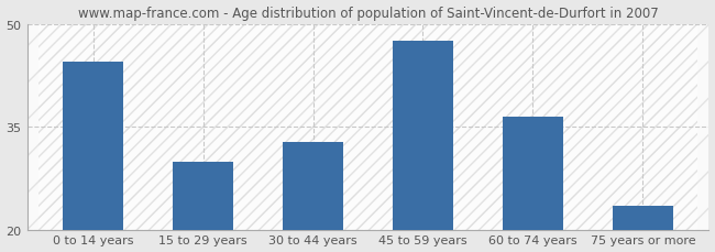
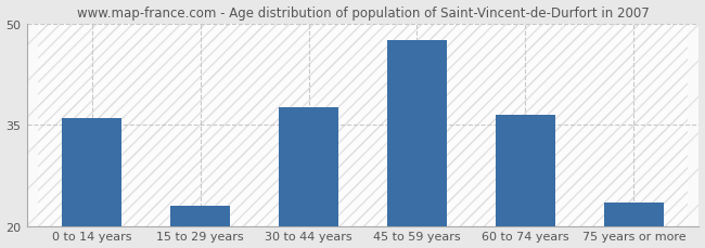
0 to 14 years: 44.4 -> 36.0
15 to 29 years: 29.8 -> 23.0
30 to 44 years: 32.8 -> 37.5
